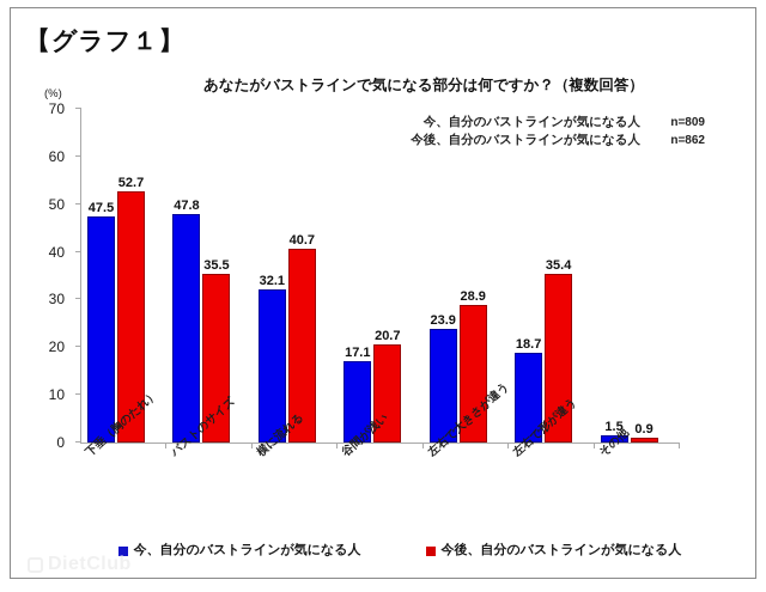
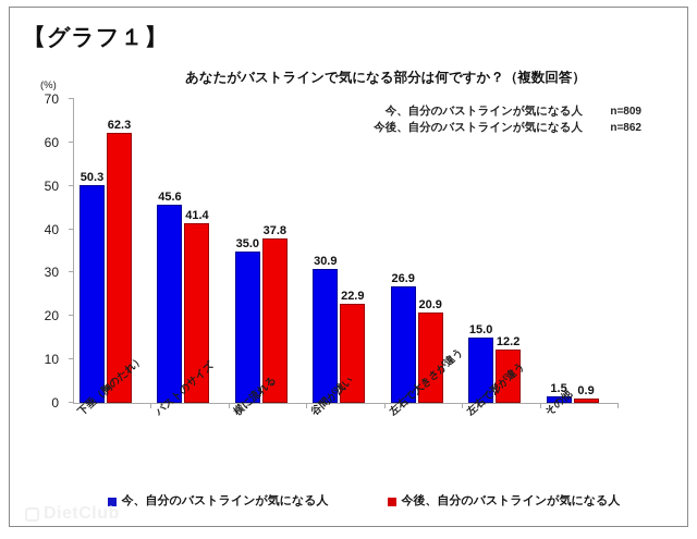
今、自分のバストラインが気になる人/下垂（胸のたれ）: 47.5 -> 50.3
今後、自分のバストラインが気になる人/下垂（胸のたれ）: 52.7 -> 62.3
今、自分のバストラインが気になる人/バストのサイズ: 47.8 -> 45.6
今後、自分のバストラインが気になる人/バストのサイズ: 35.5 -> 41.4
今、自分のバストラインが気になる人/横に流れる: 32.1 -> 35.0
今後、自分のバストラインが気になる人/横に流れる: 40.7 -> 37.8
今、自分のバストラインが気になる人/谷間が浅い: 17.1 -> 30.9
今後、自分のバストラインが気になる人/谷間が浅い: 20.7 -> 22.9
今、自分のバストラインが気になる人/左右で大きさが違う: 23.9 -> 26.9
今後、自分のバストラインが気になる人/左右で大きさが違う: 28.9 -> 20.9
今、自分のバストラインが気になる人/左右で形が違う: 18.7 -> 15.0
今後、自分のバストラインが気になる人/左右で形が違う: 35.4 -> 12.2
